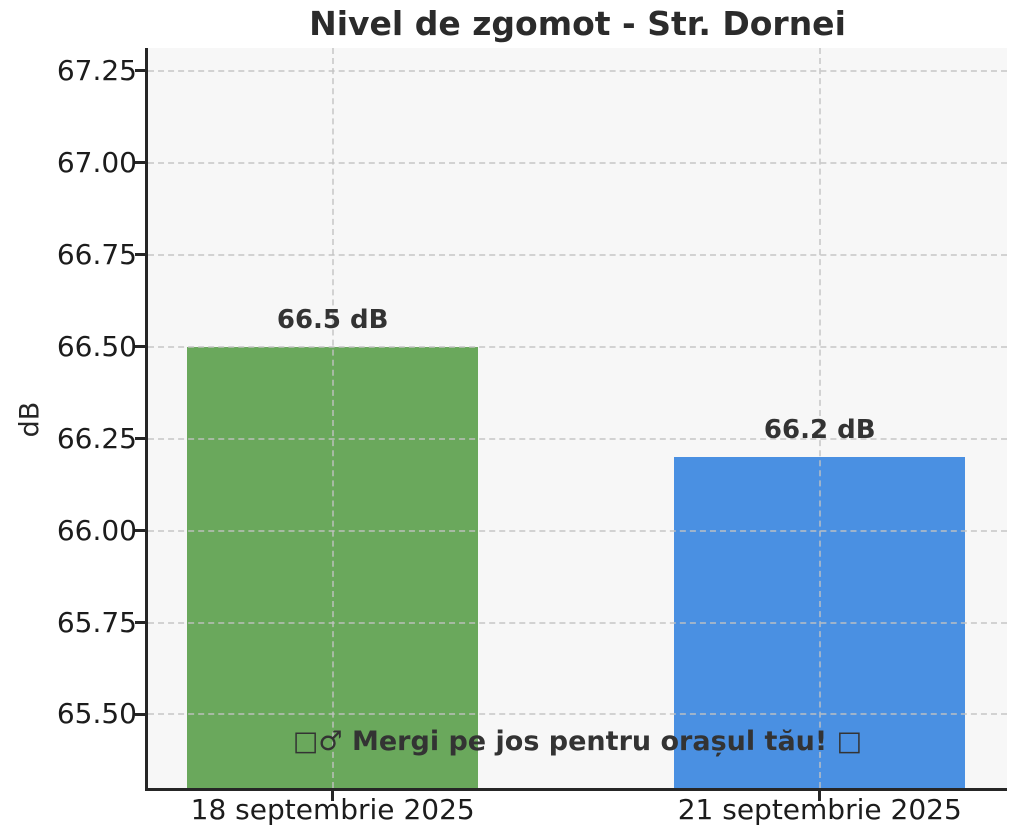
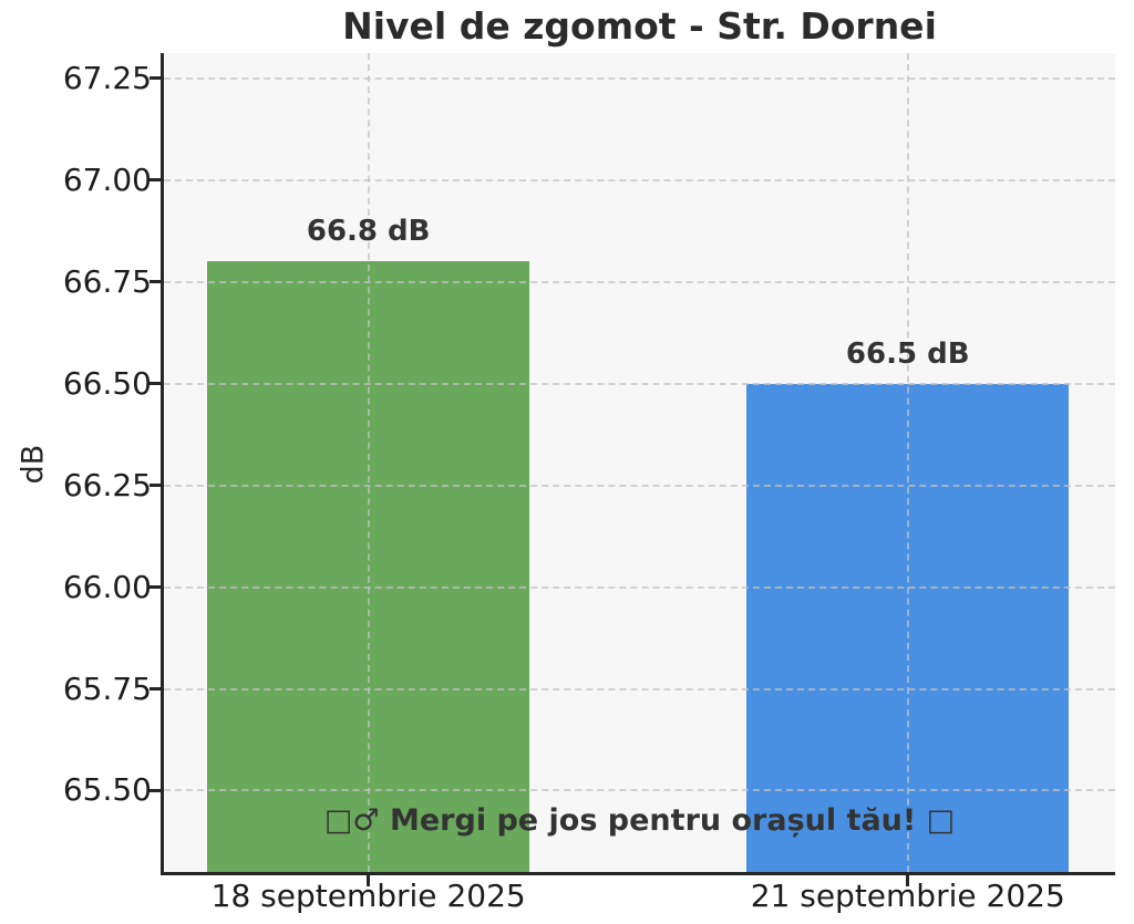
18 septembrie 2025: 66.5 -> 66.8
21 septembrie 2025: 66.2 -> 66.5
